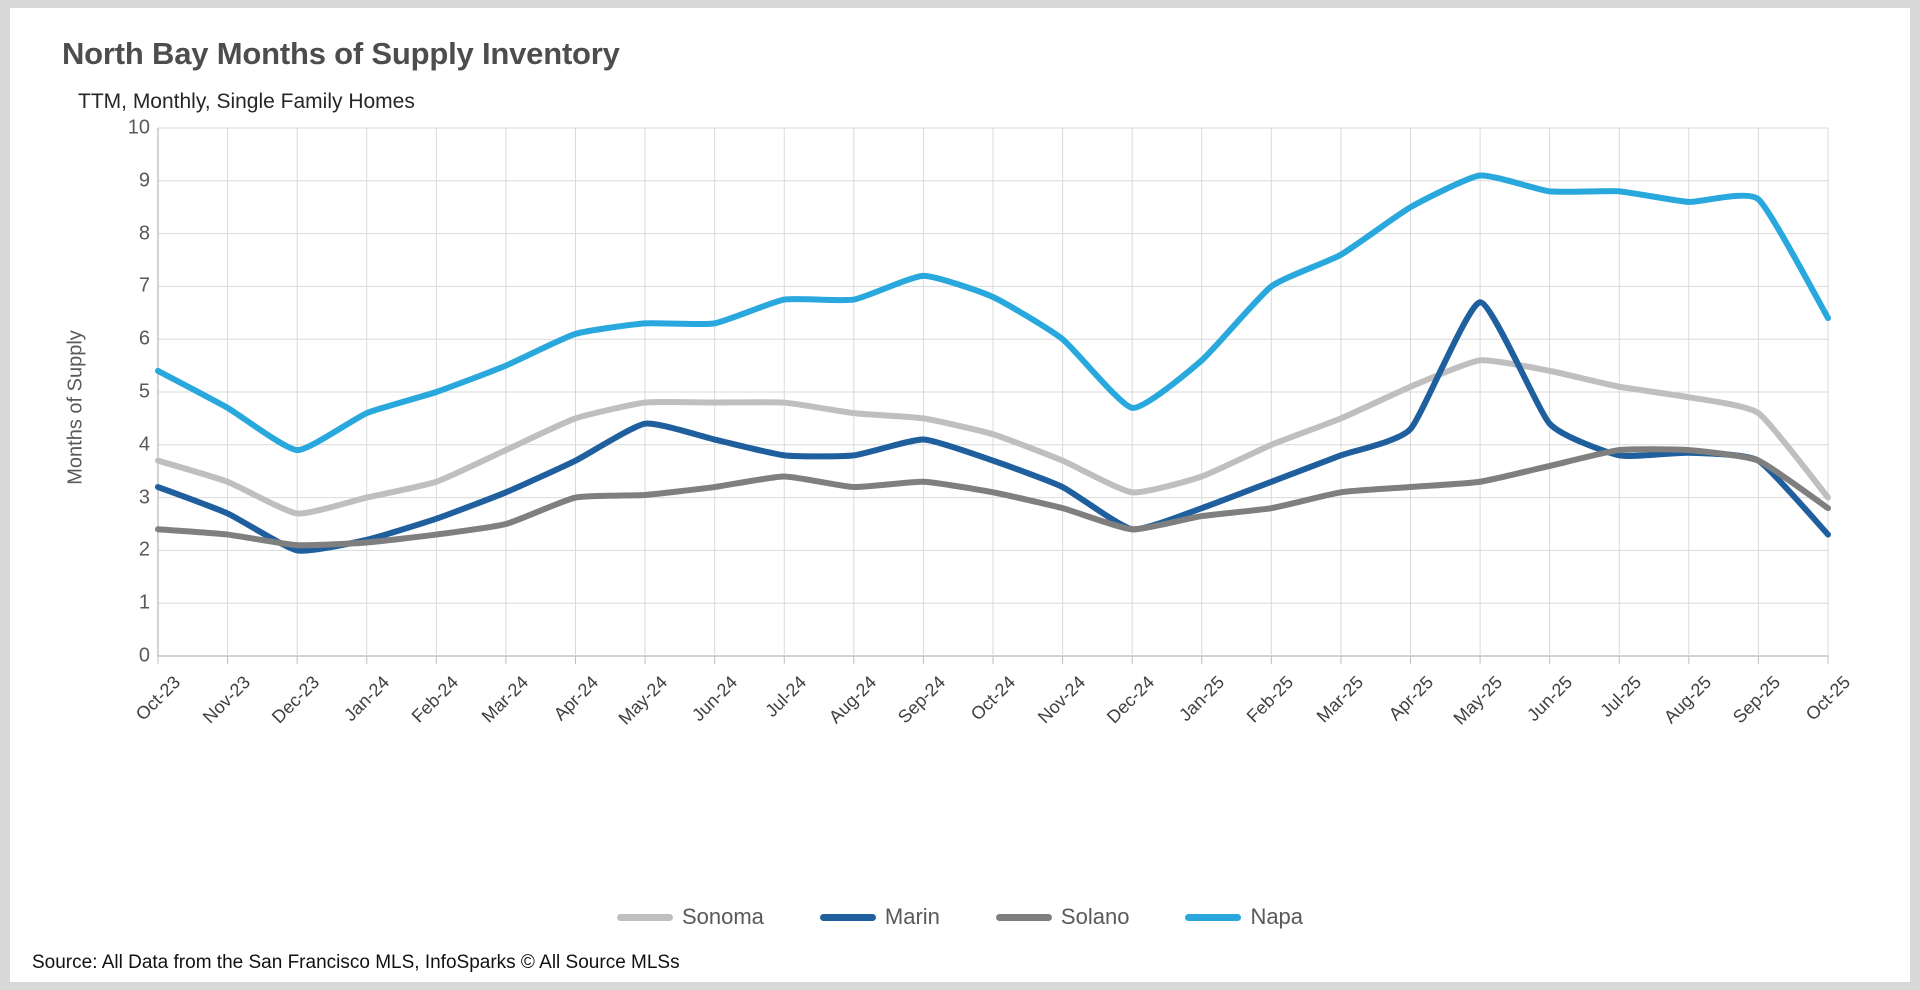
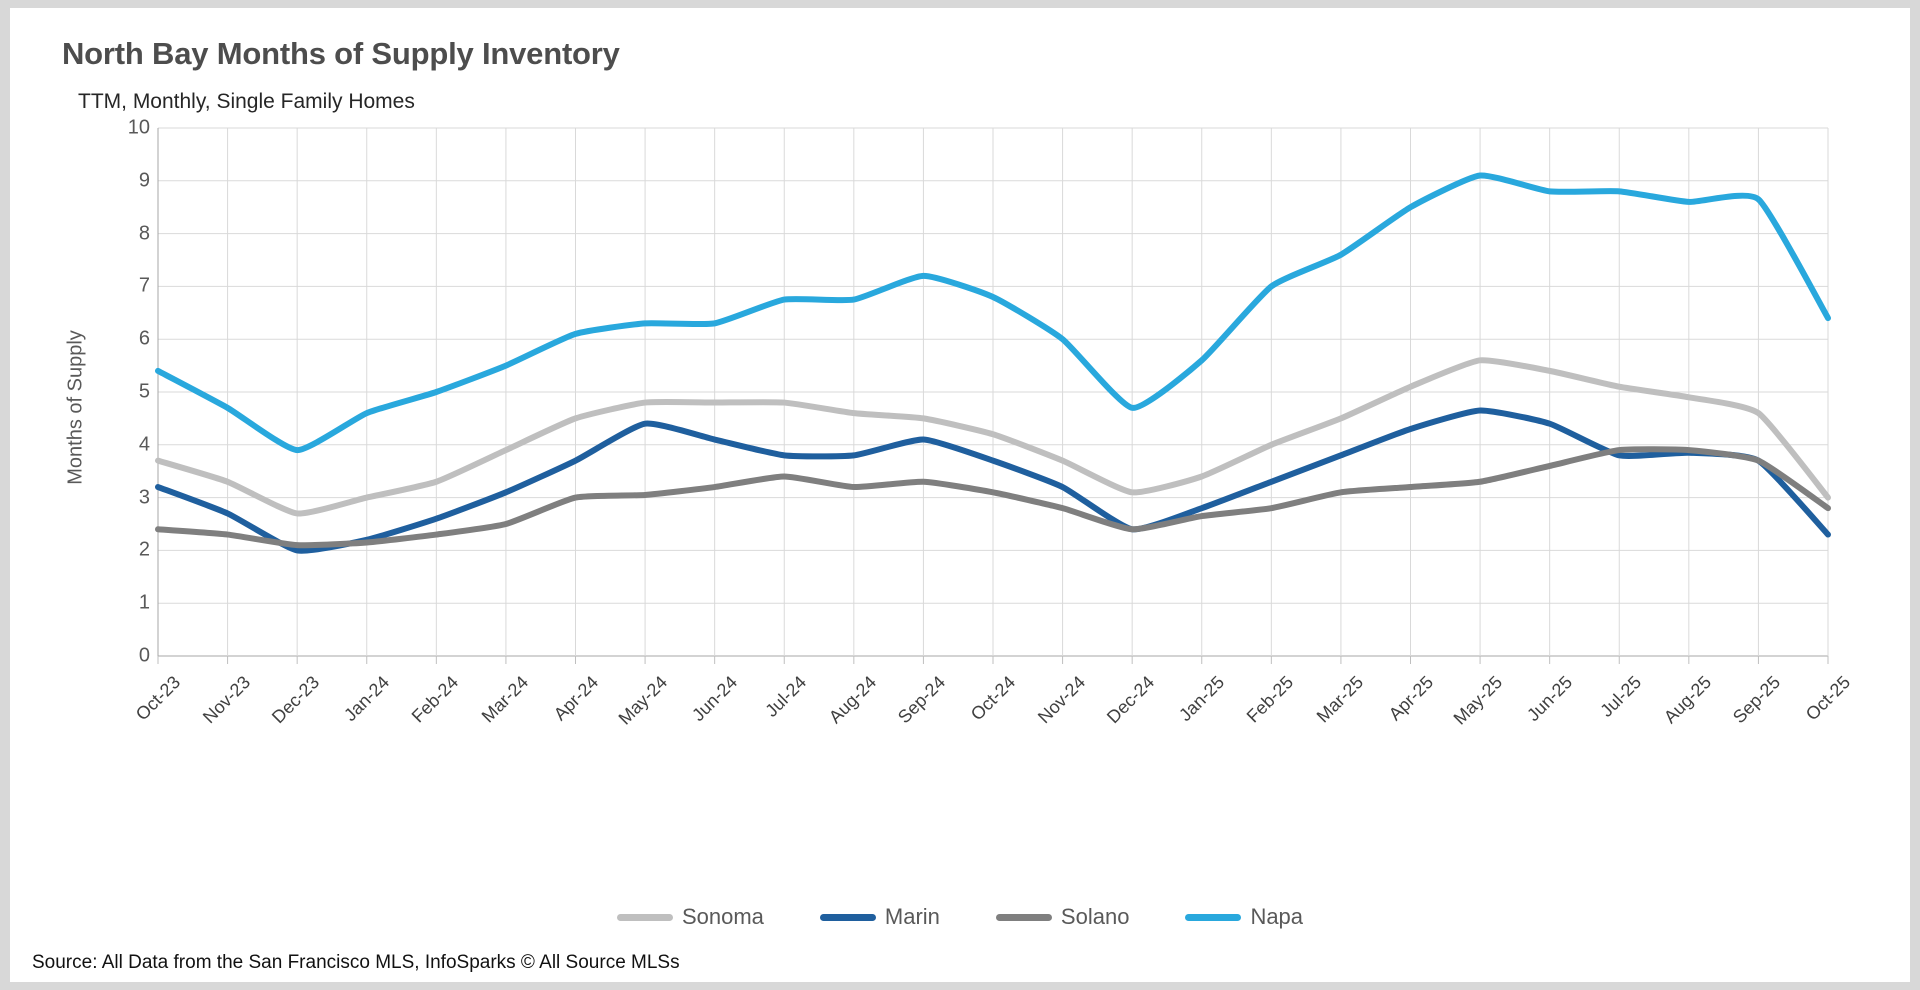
Marin/May-25: 6.7 -> 4.7
